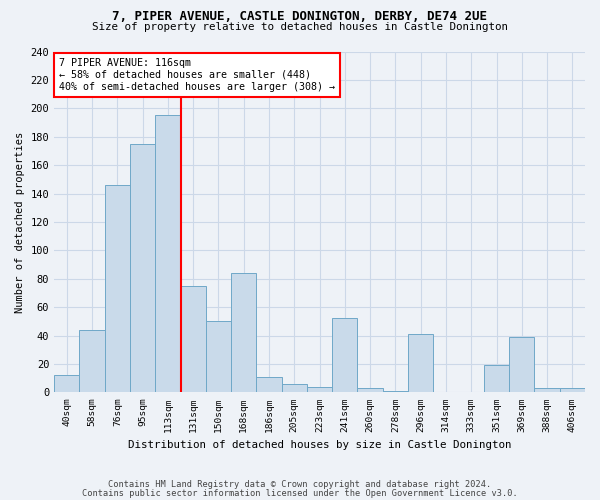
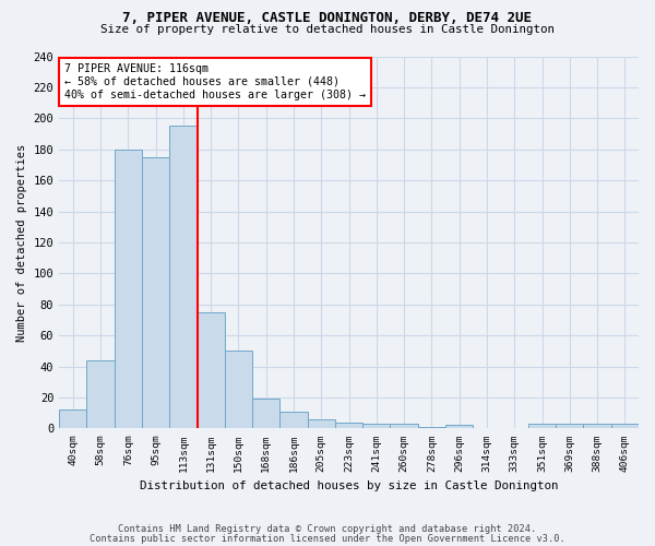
76sqm: 146 -> 180
168sqm: 84 -> 19
241sqm: 52 -> 3
296sqm: 41 -> 2
351sqm: 19 -> 3
369sqm: 39 -> 3
